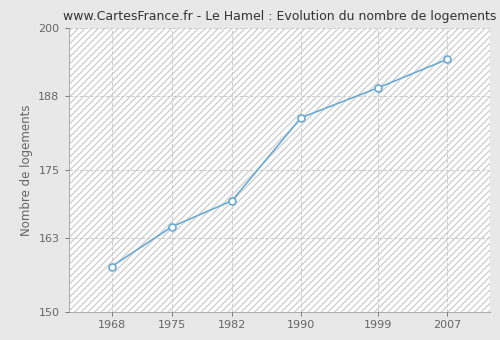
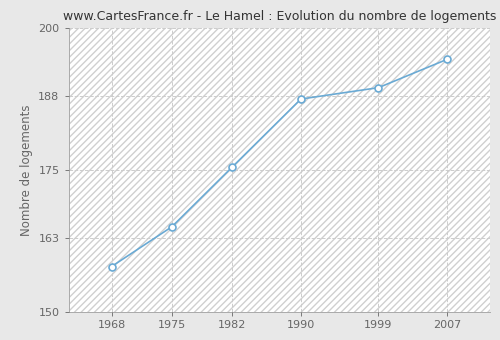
1982: 169.6 -> 175.5
1990: 184.2 -> 187.5
